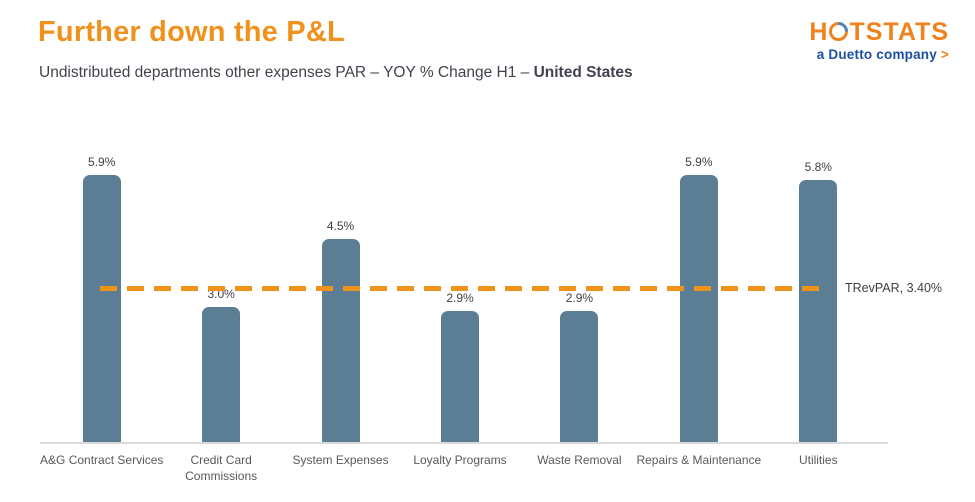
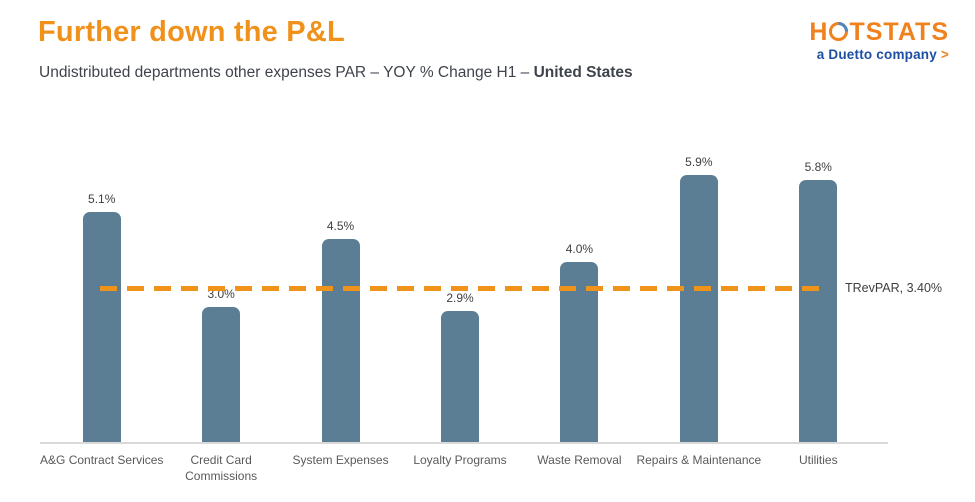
A&G Contract Services: 5.9% -> 5.1%
Waste Removal: 2.9% -> 4.0%
